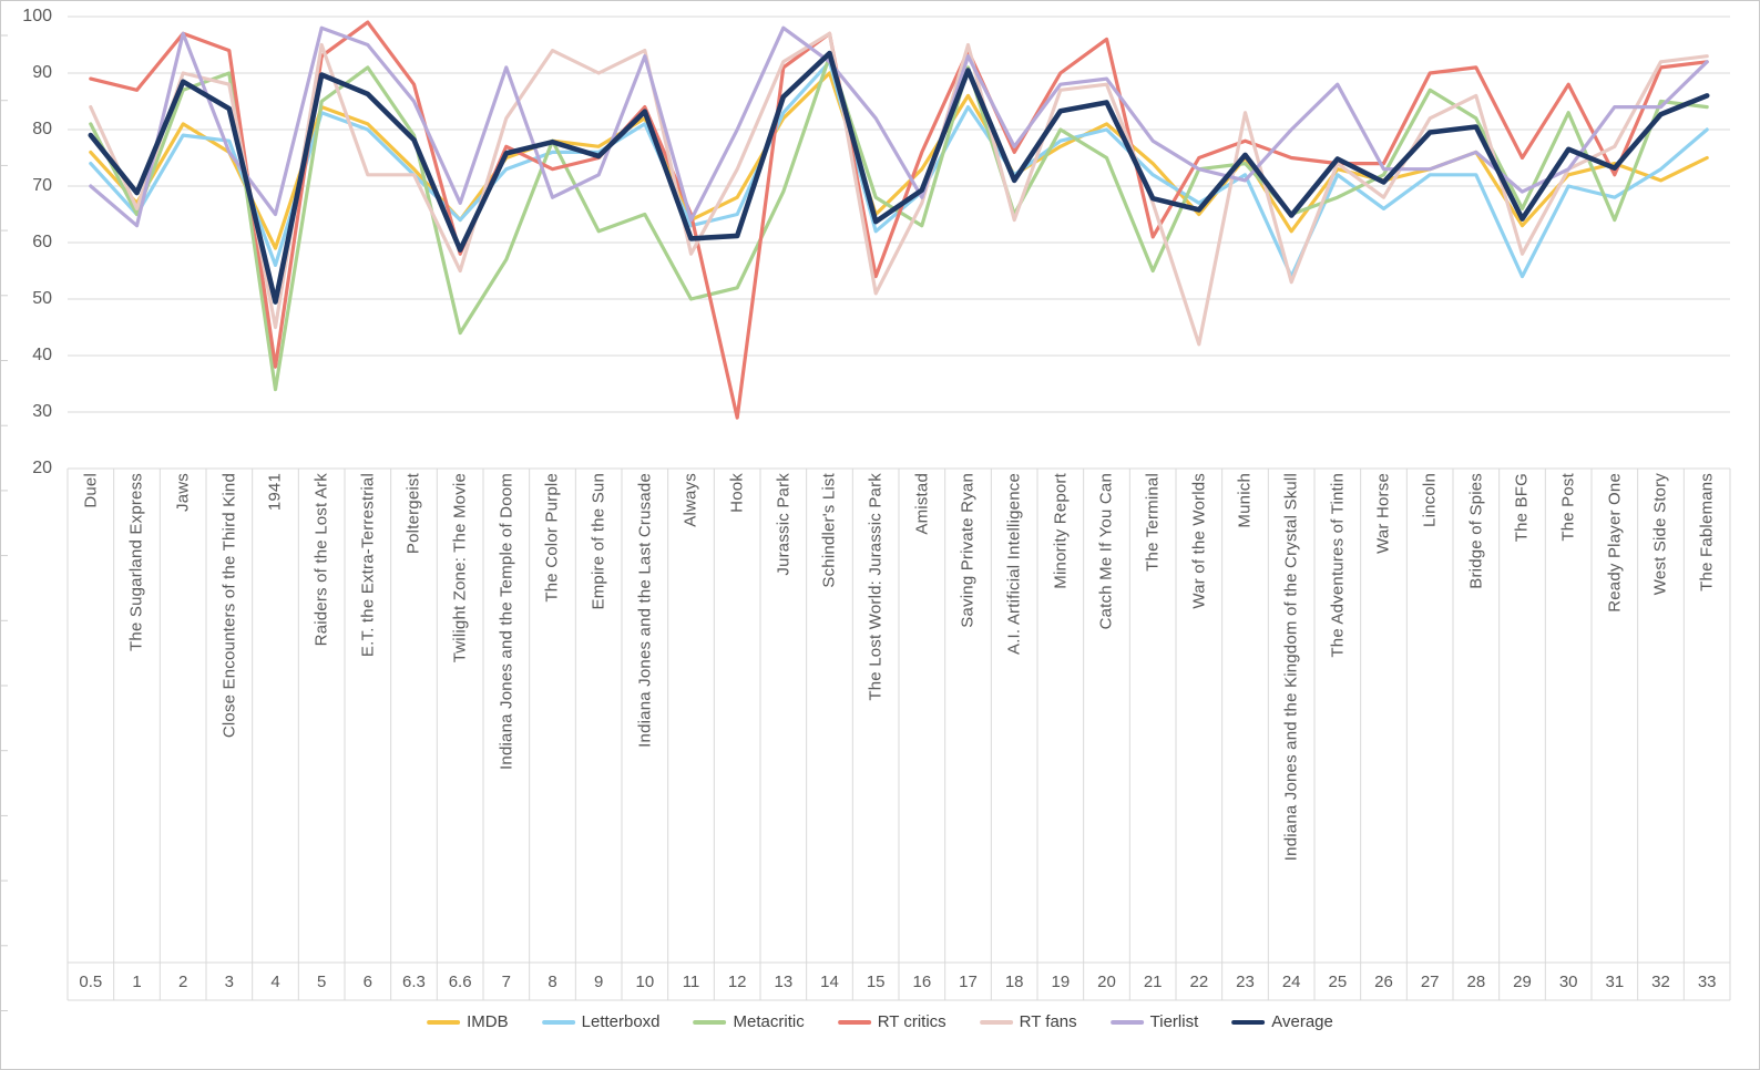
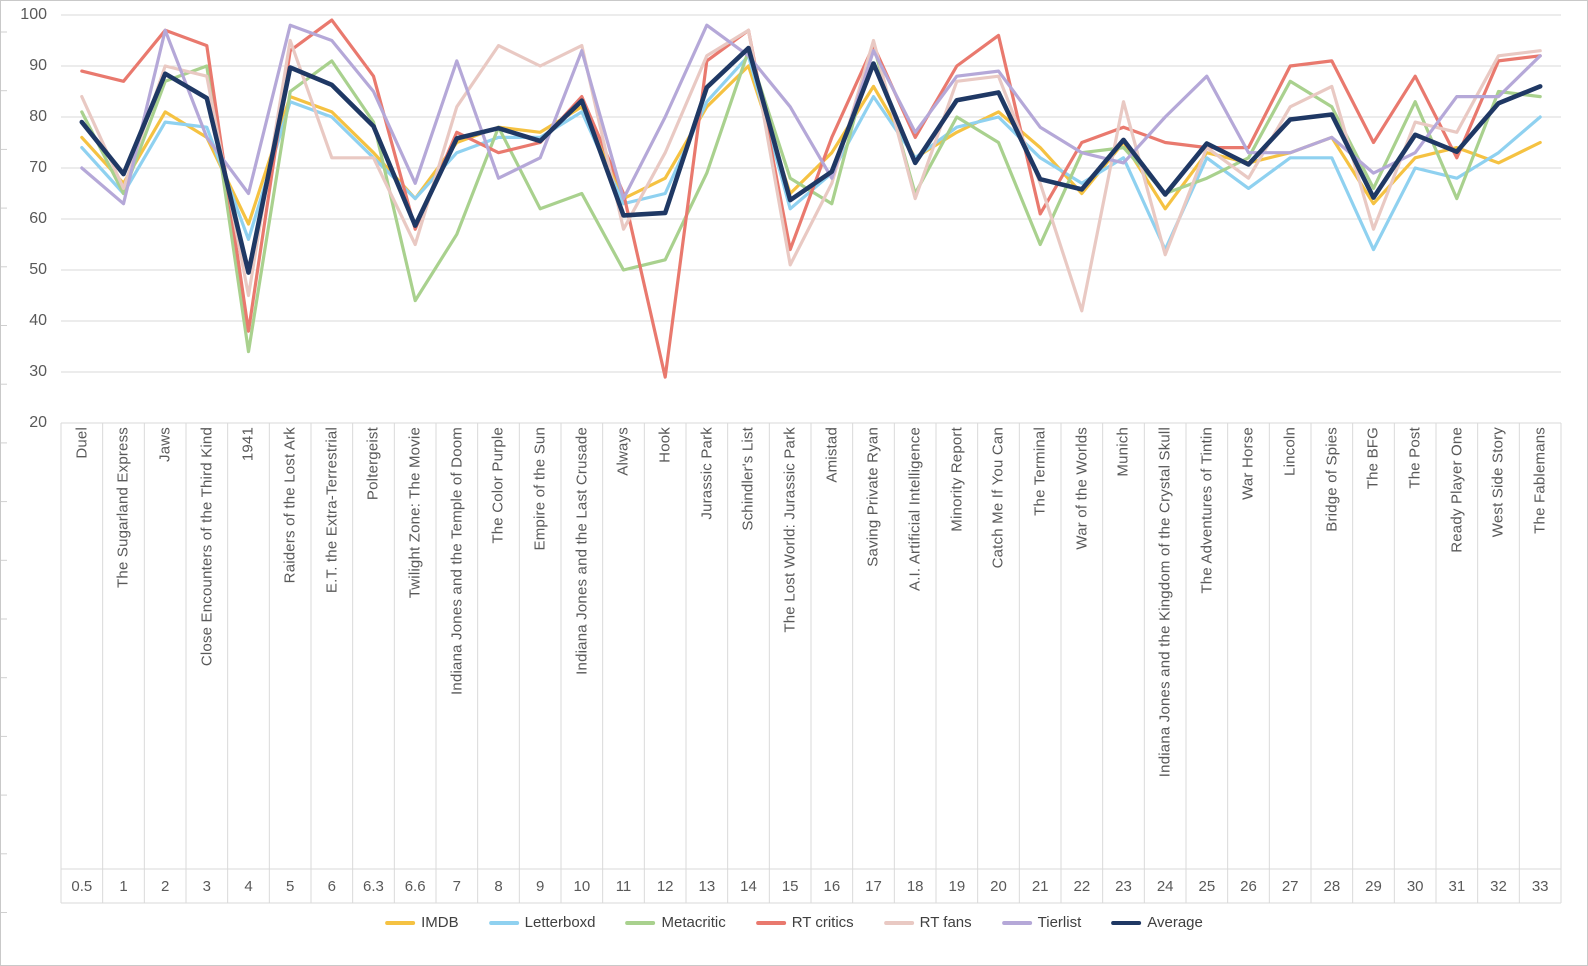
Metacritic/Saving Private Ryan: 91 -> 94
RT fans/The Post: 73 -> 79
